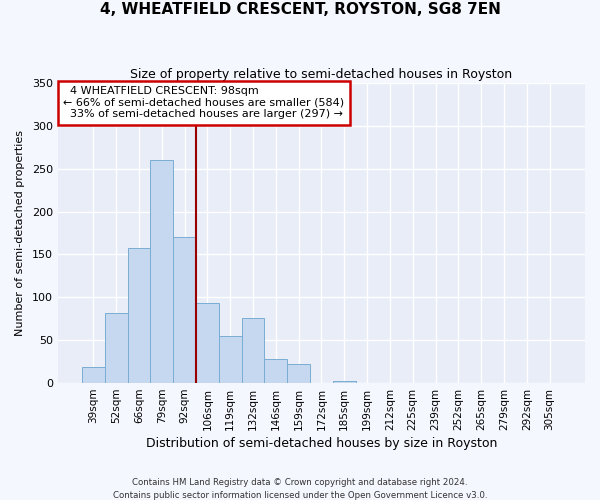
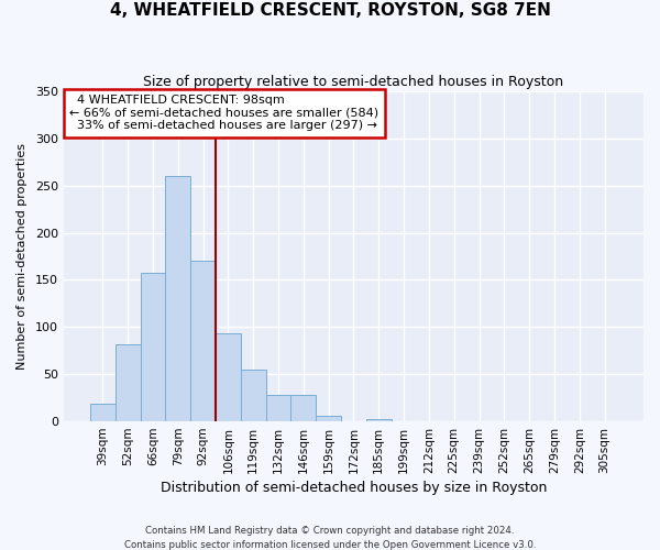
132sqm: 76 -> 28
159sqm: 22 -> 6
